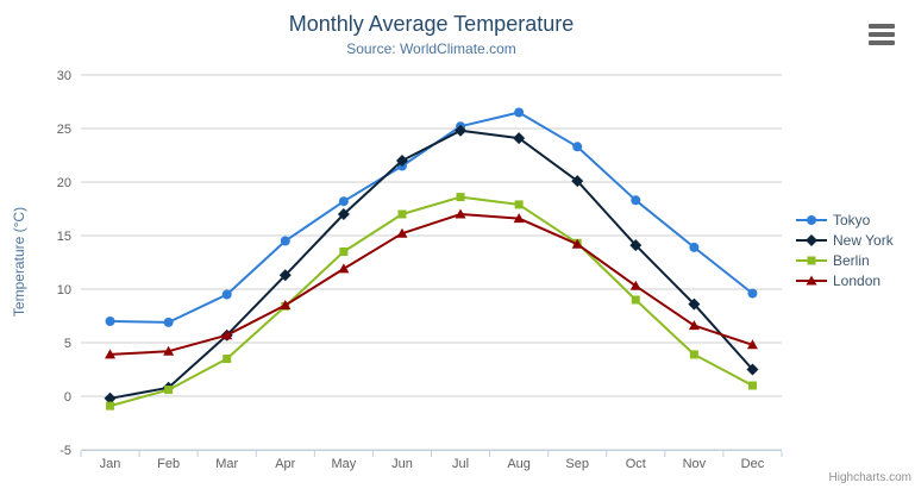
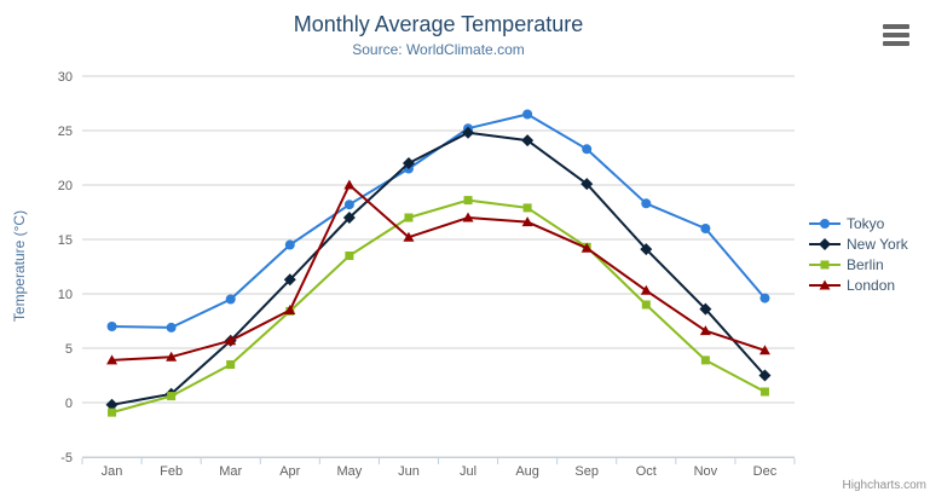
London/May: 12 -> 20
Tokyo/Nov: 14 -> 16
